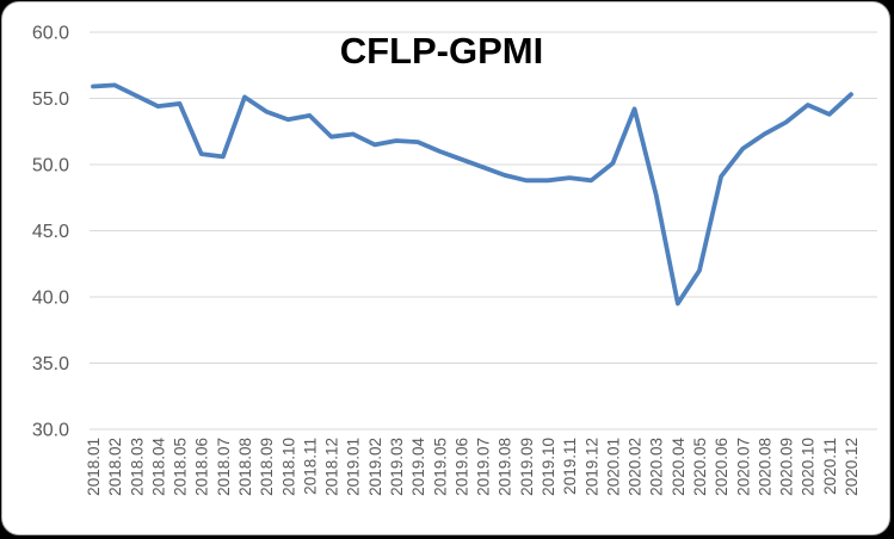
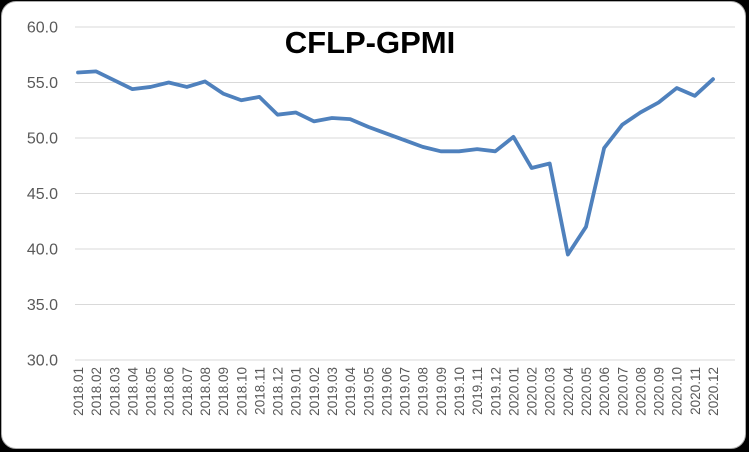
2018.06: 50.8 -> 55.0
2018.07: 50.6 -> 54.6
2020.02: 54.2 -> 47.3
